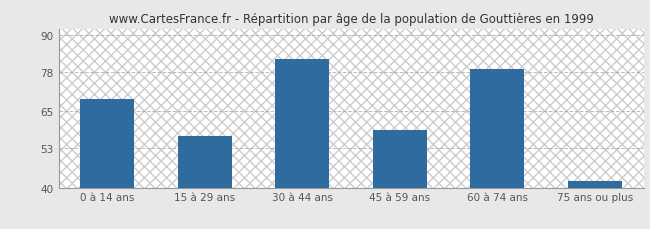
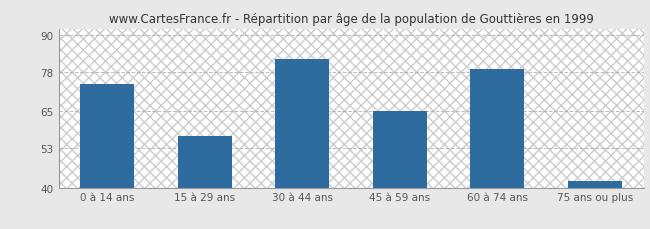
0 à 14 ans: 69 -> 74
45 à 59 ans: 59 -> 65
